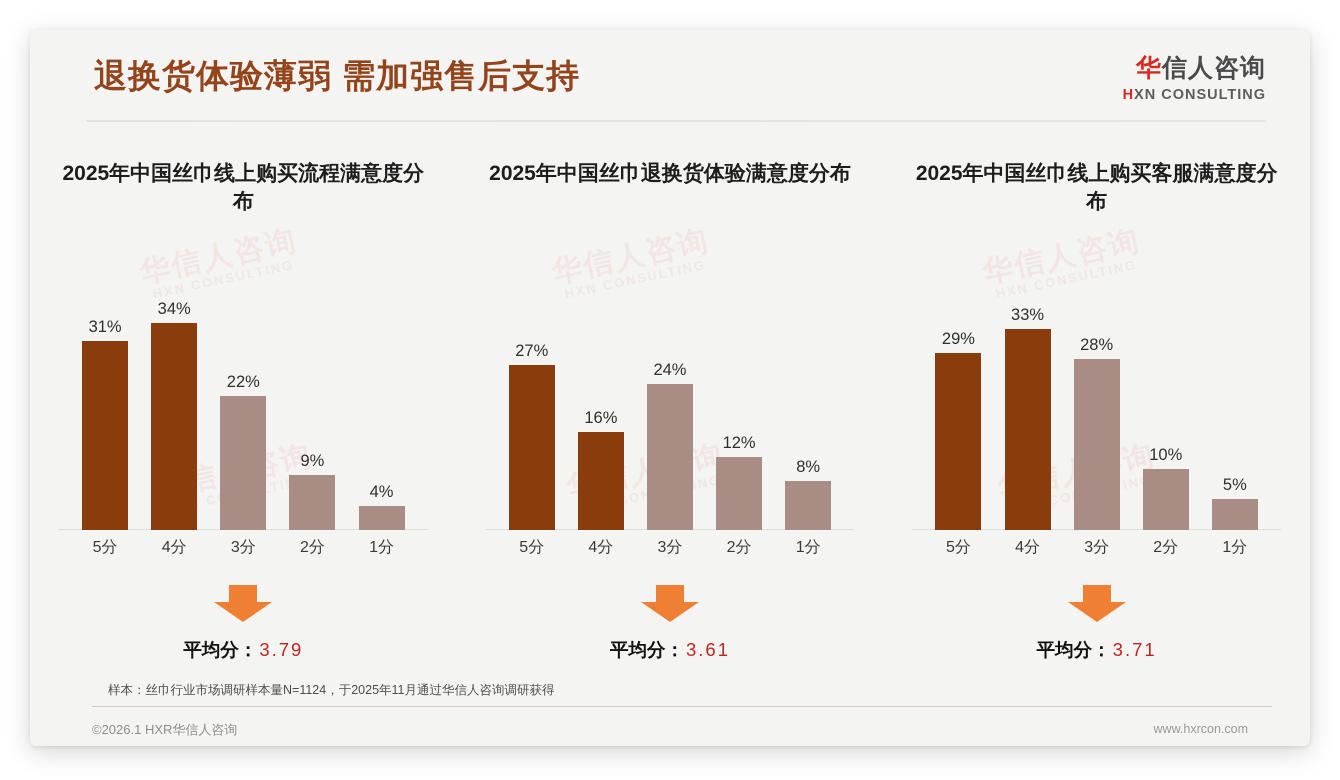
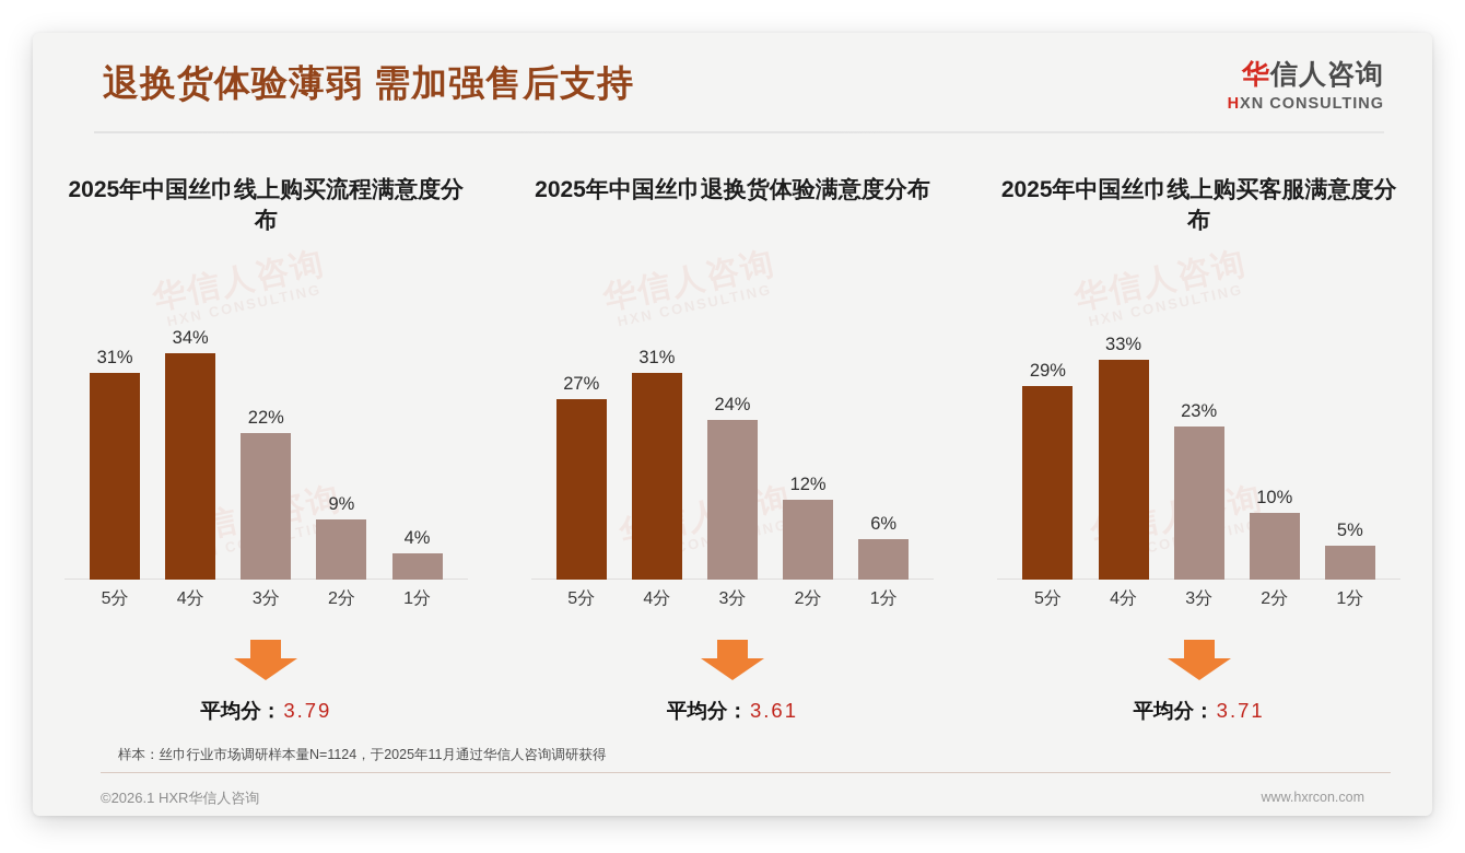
2025年中国丝巾退换货体验满意度分布/4分: 16% -> 31%
2025年中国丝巾退换货体验满意度分布/1分: 8% -> 6%
2025年中国丝巾线上购买客服满意度分布/3分: 28% -> 23%
